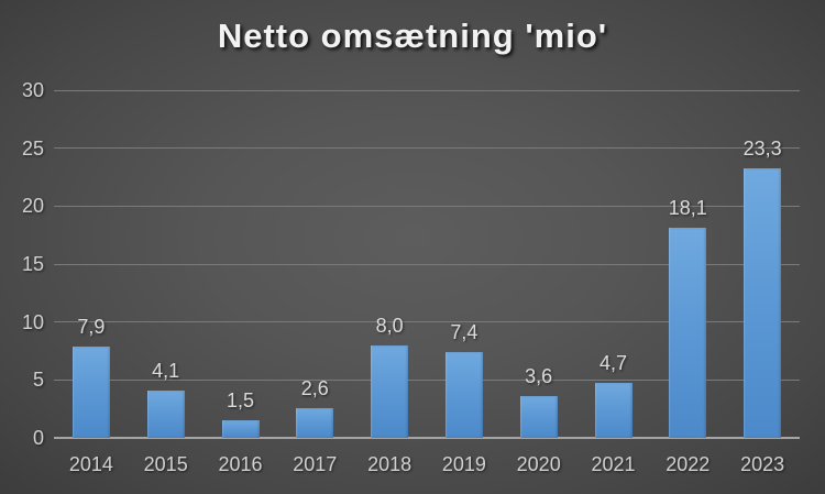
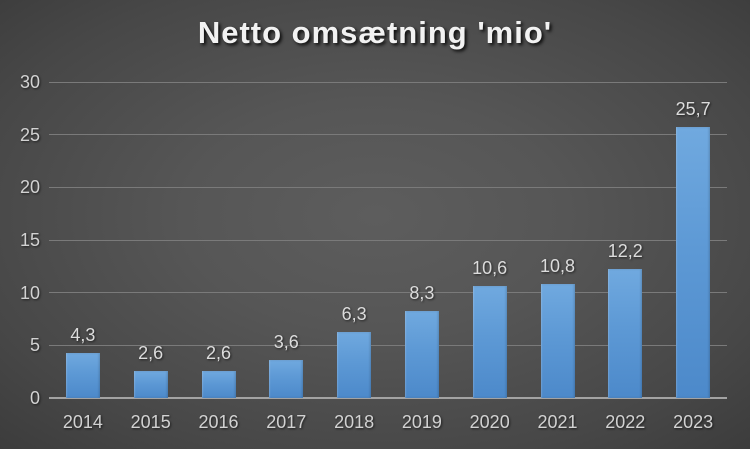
2014: 7,9 -> 4,3
2015: 4,1 -> 2,6
2016: 1,5 -> 2,6
2017: 2,6 -> 3,6
2018: 8,0 -> 6,3
2019: 7,4 -> 8,3
2020: 3,6 -> 10,6
2021: 4,7 -> 10,8
2022: 18,1 -> 12,2
2023: 23,3 -> 25,7
